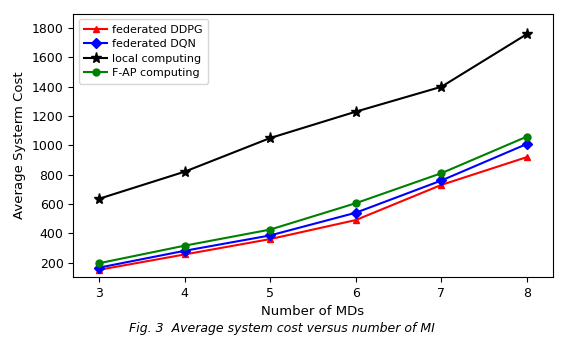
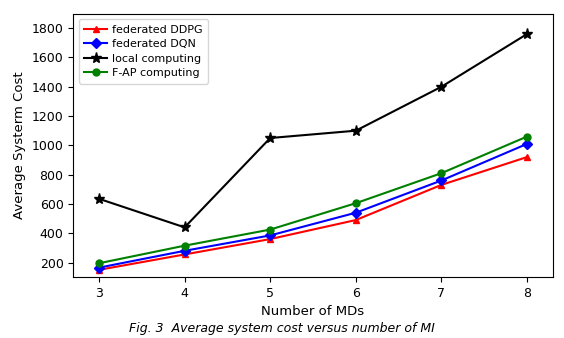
local computing/4: 820 -> 440
local computing/6: 1230 -> 1100
